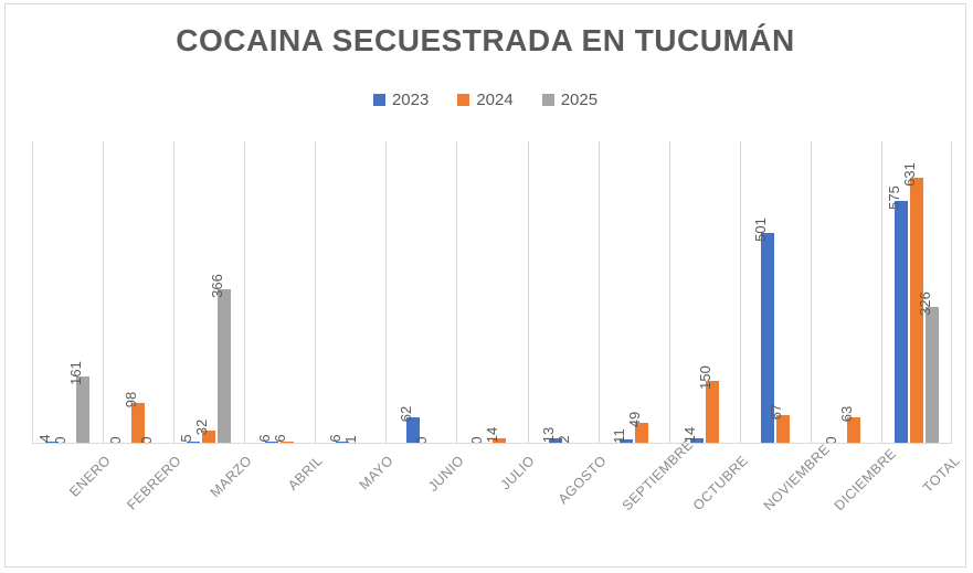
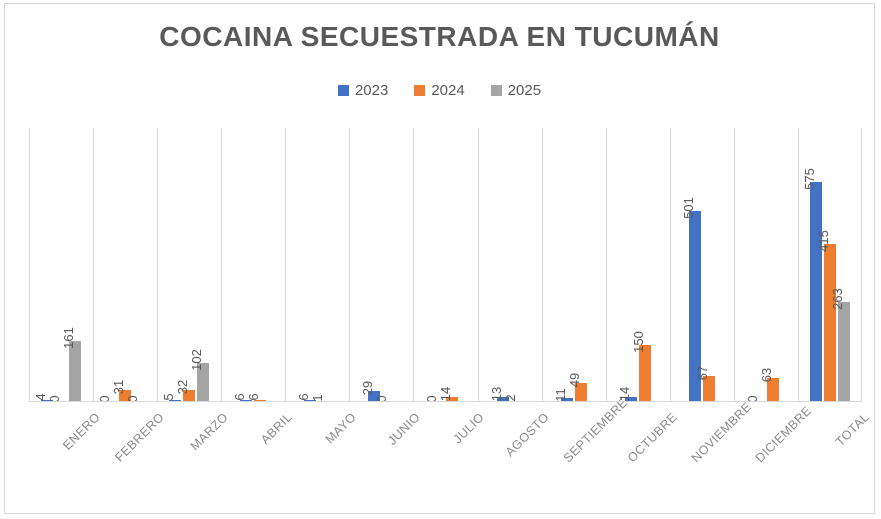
2024/FEBRERO: 98 -> 31
2025/MARZO: 366 -> 102
2023/JUNIO: 62 -> 29
2024/TOTAL: 631 -> 415
2025/TOTAL: 326 -> 263
